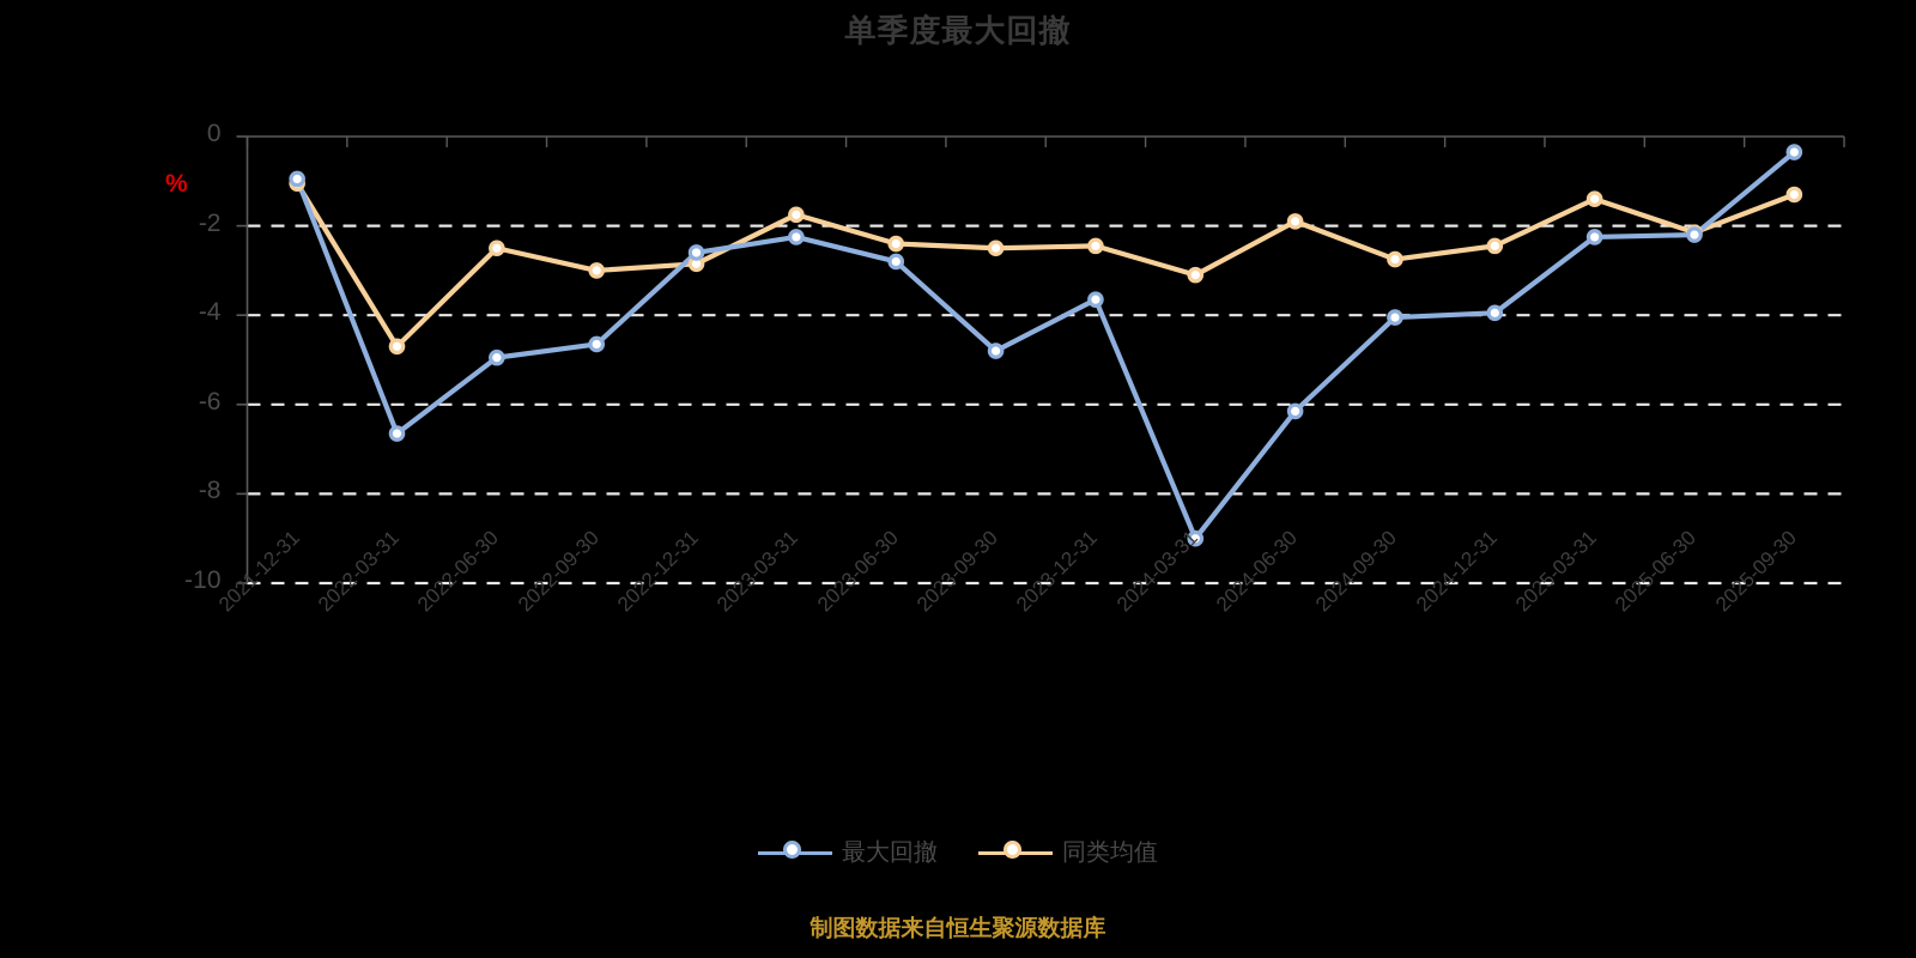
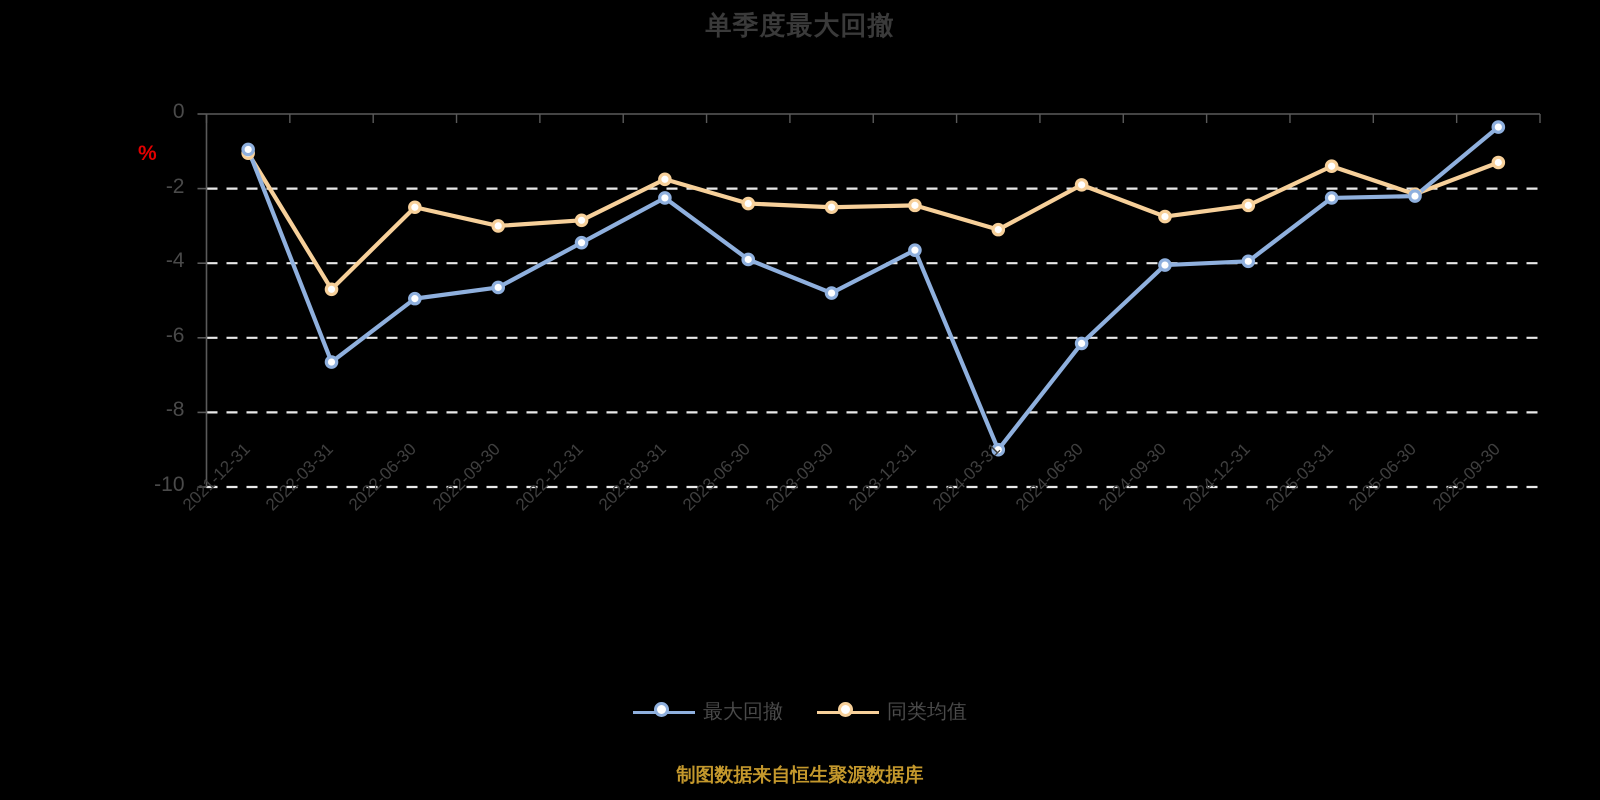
最大回撤/2022-12-31: -2.6 -> -3.5
最大回撤/2023-06-30: -2.8 -> -3.9
